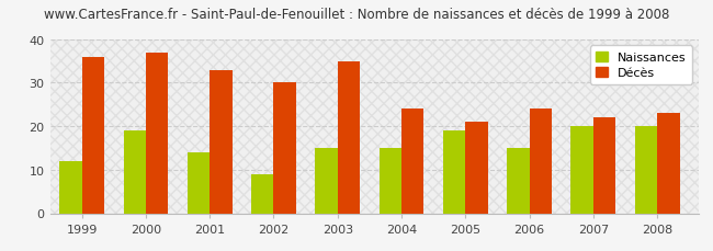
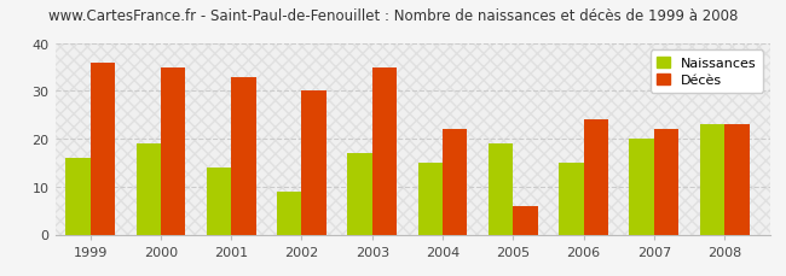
Naissances/1999: 12 -> 16
Décès/2000: 37 -> 35
Naissances/2003: 15 -> 17
Décès/2004: 24 -> 22
Décès/2005: 21 -> 6
Naissances/2008: 20 -> 23
